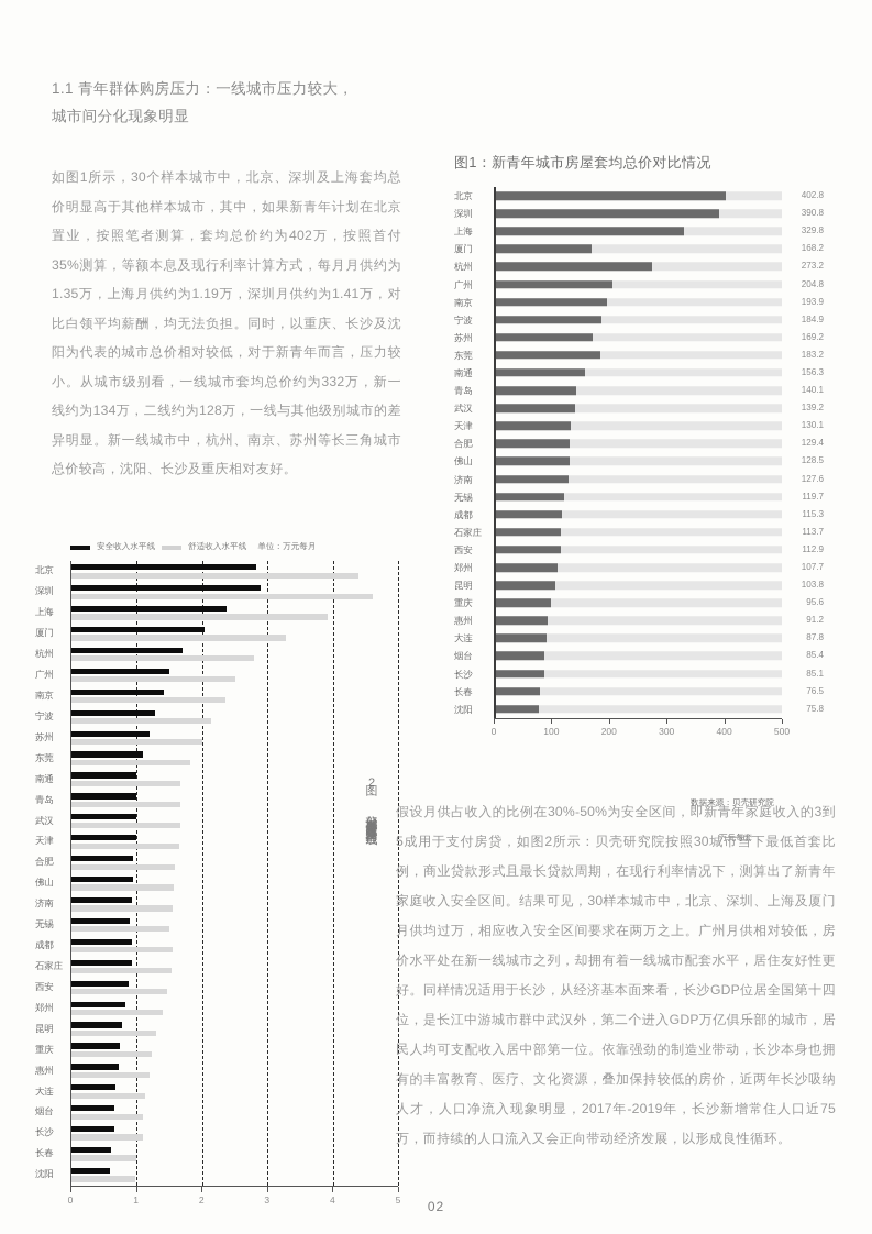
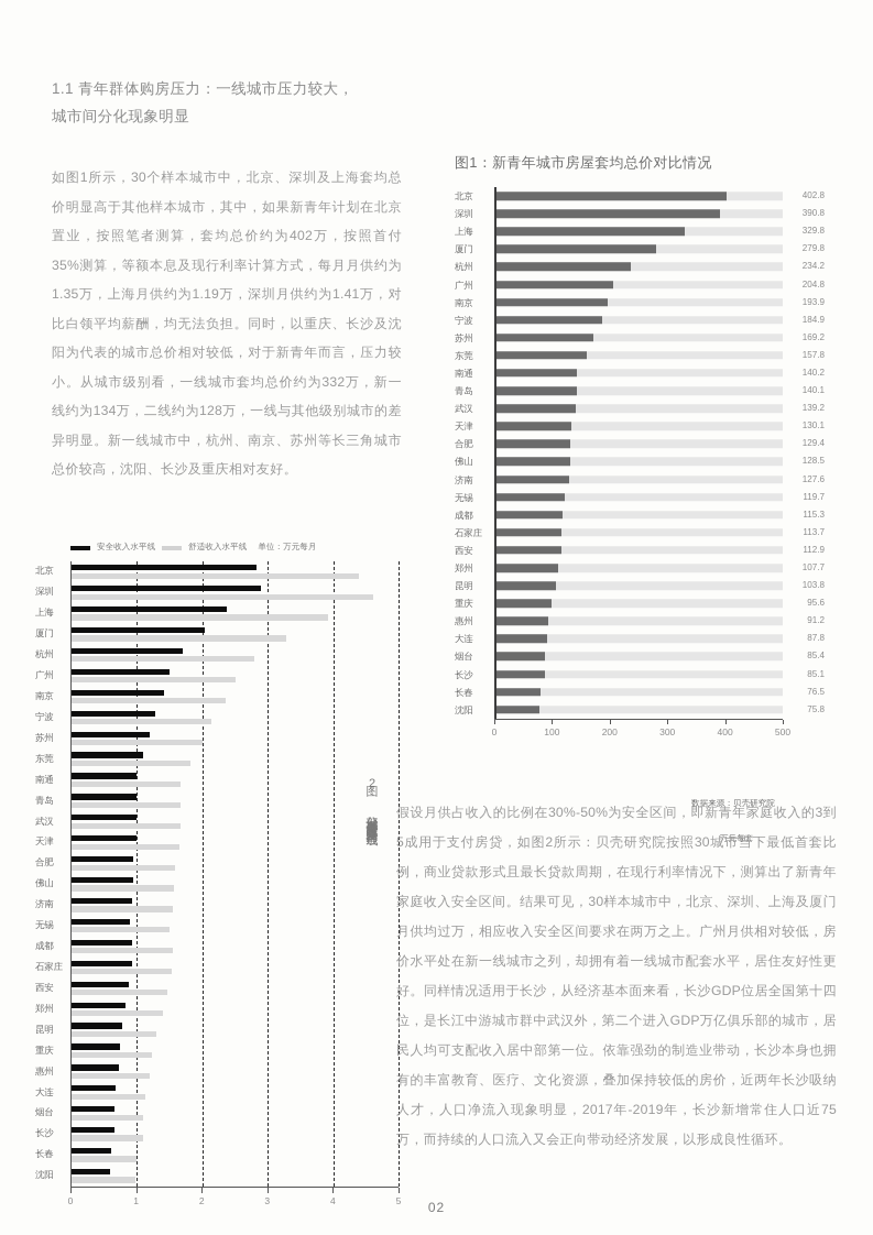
图1：新青年城市房屋套均总价对比情况/厦门: 168.2 -> 279.8
图1：新青年城市房屋套均总价对比情况/杭州: 273.2 -> 234.2
图1：新青年城市房屋套均总价对比情况/东莞: 183.2 -> 157.8
图1：新青年城市房屋套均总价对比情况/南通: 156.3 -> 140.2
